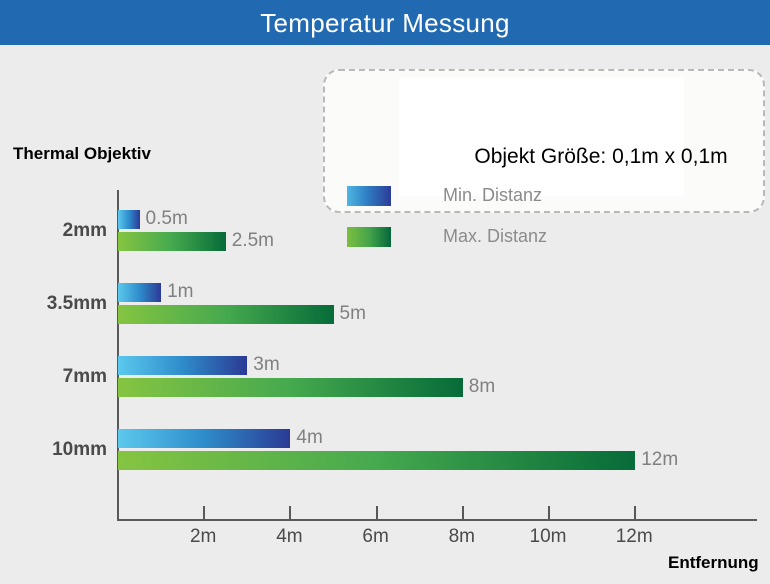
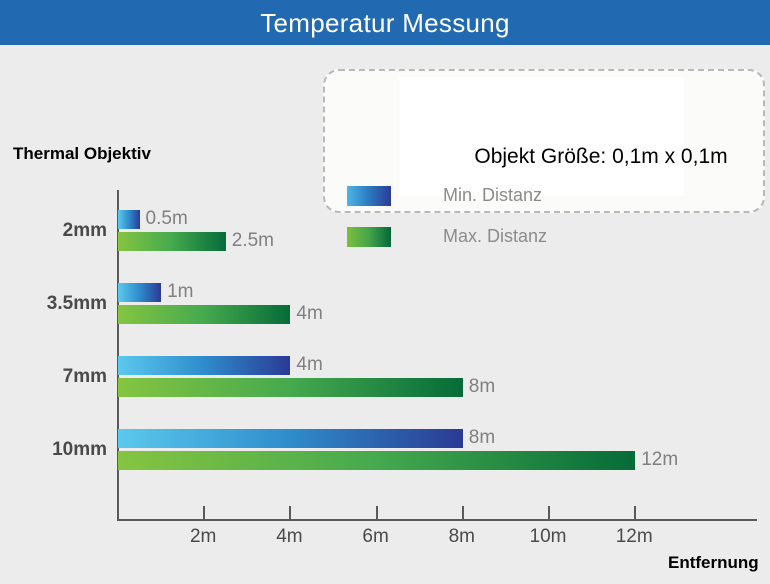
Max. Distanz/3.5mm: 5m -> 4m
Min. Distanz/7mm: 3m -> 4m
Min. Distanz/10mm: 4m -> 8m
